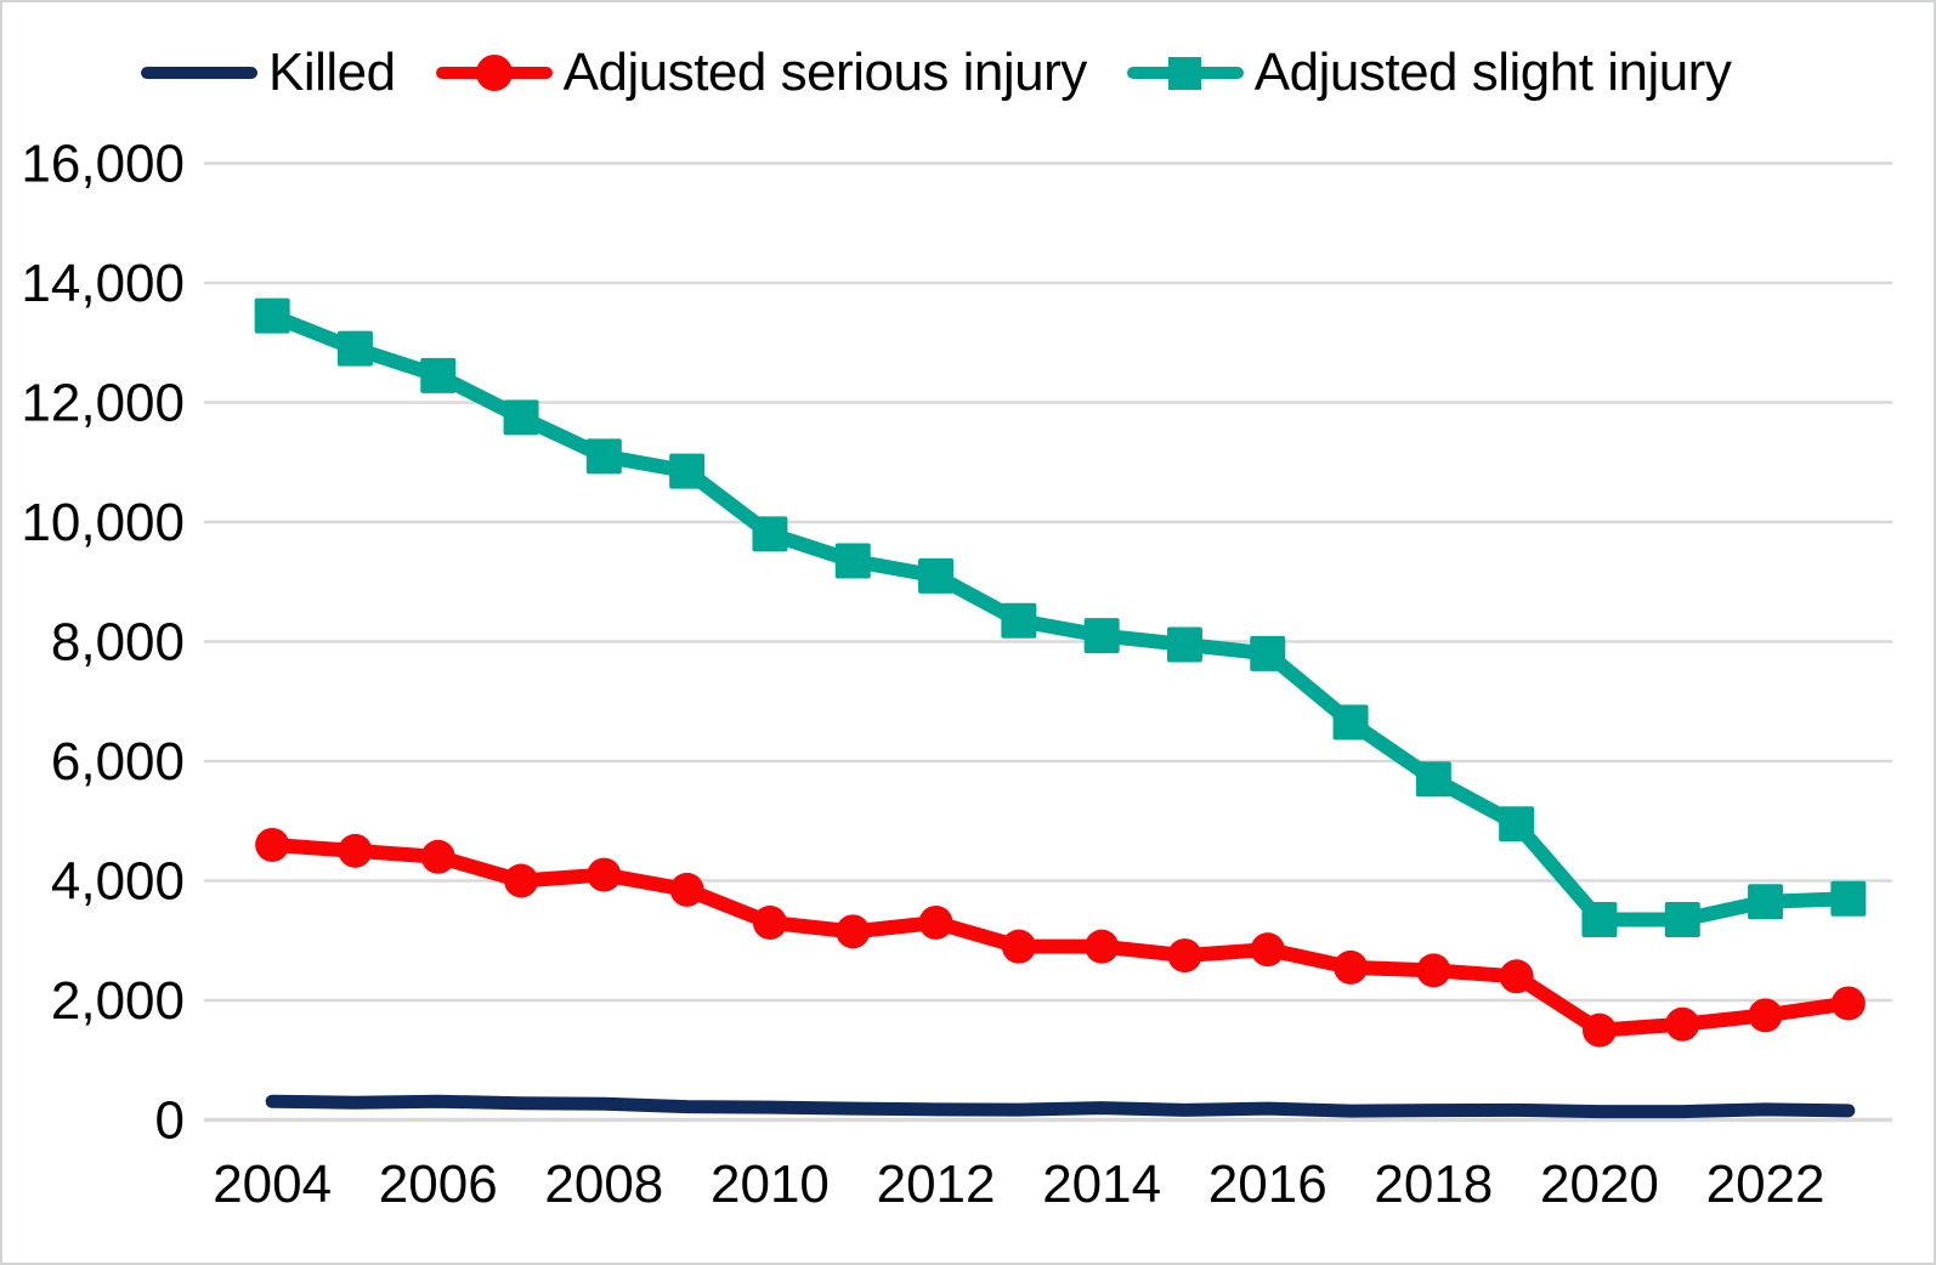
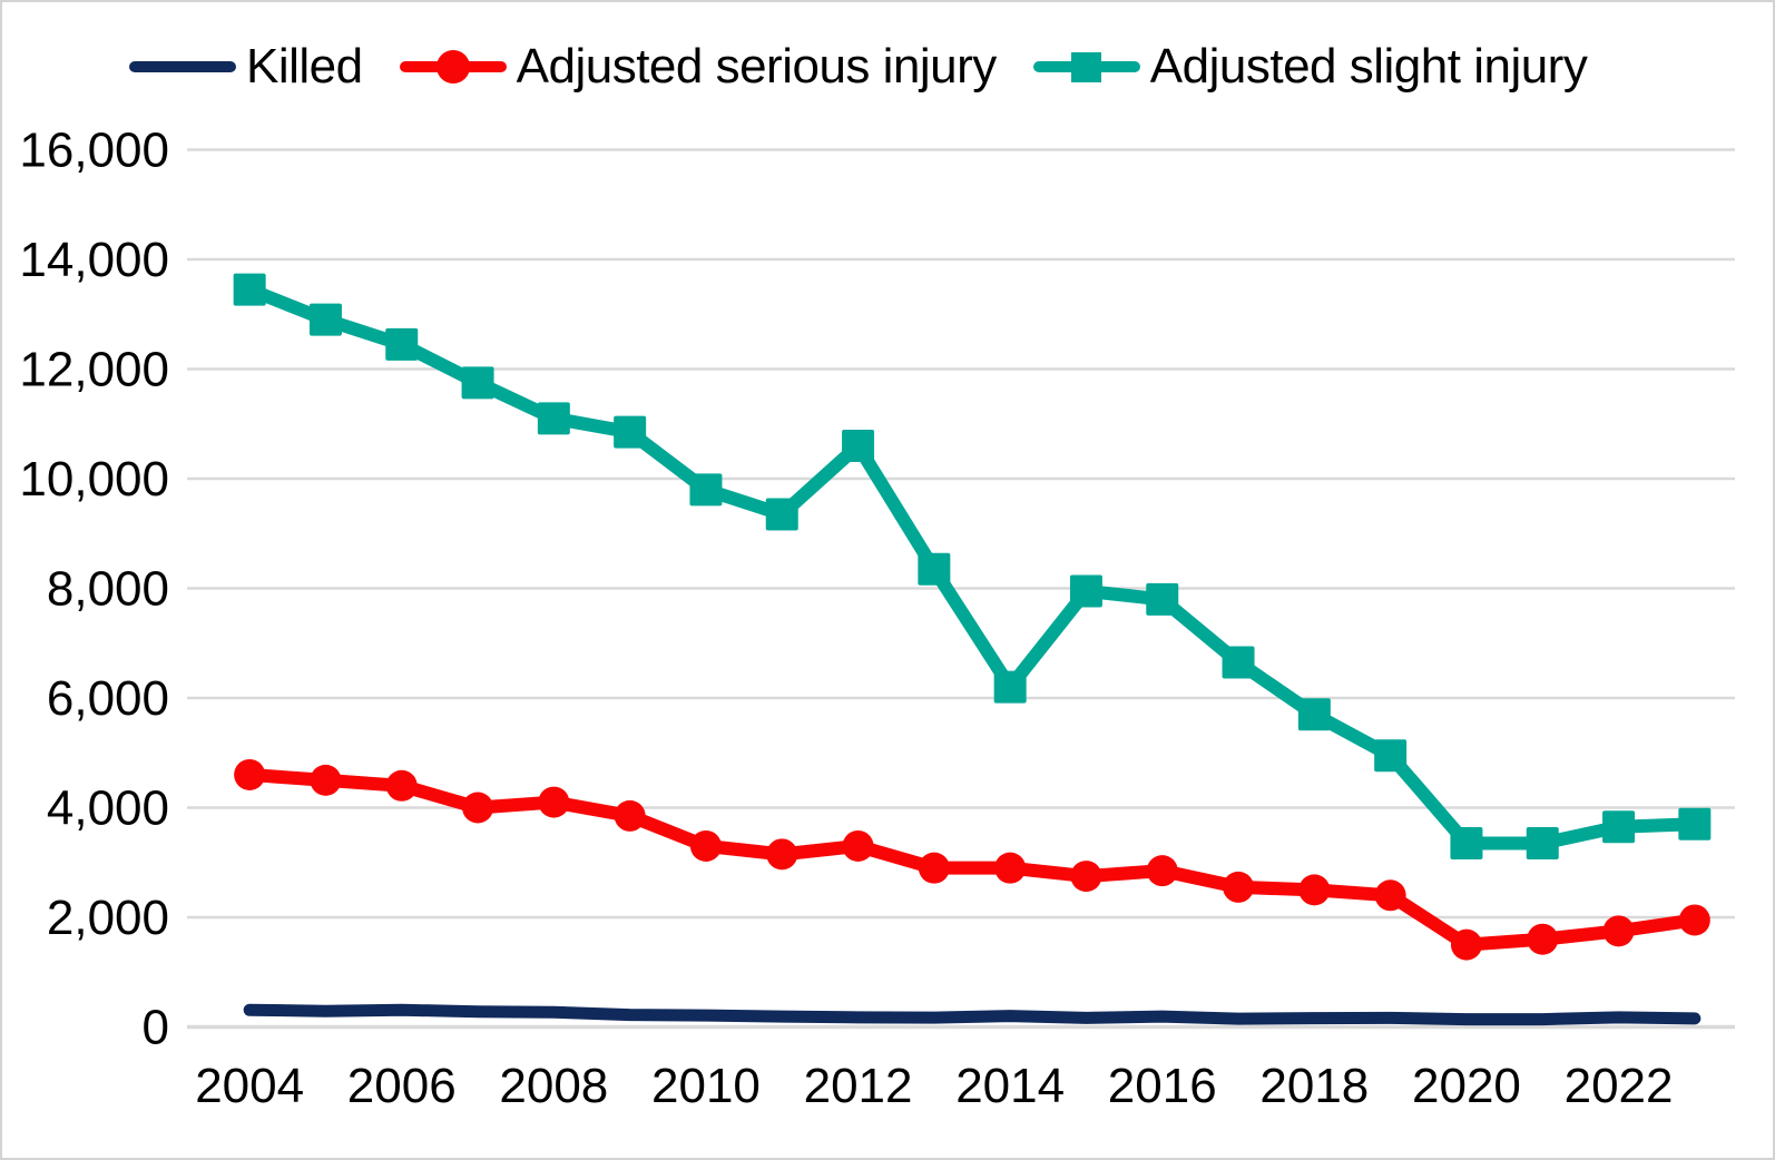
Adjusted slight injury/2012: 9100 -> 10600
Adjusted slight injury/2014: 8100 -> 6200
